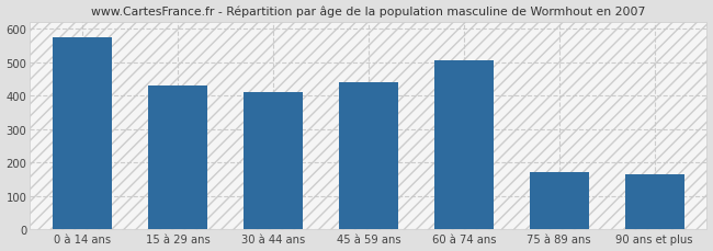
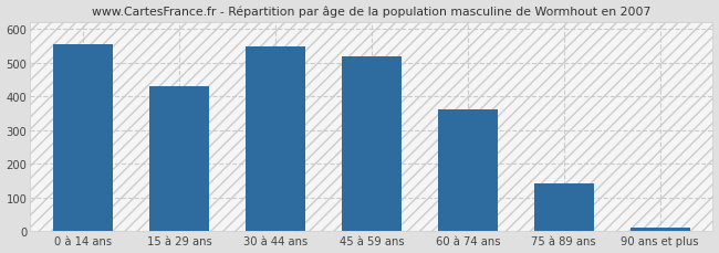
0 à 14 ans: 575 -> 554
30 à 44 ans: 410 -> 547
45 à 59 ans: 440 -> 518
60 à 74 ans: 505 -> 361
75 à 89 ans: 170 -> 143
90 ans et plus: 165 -> 11
